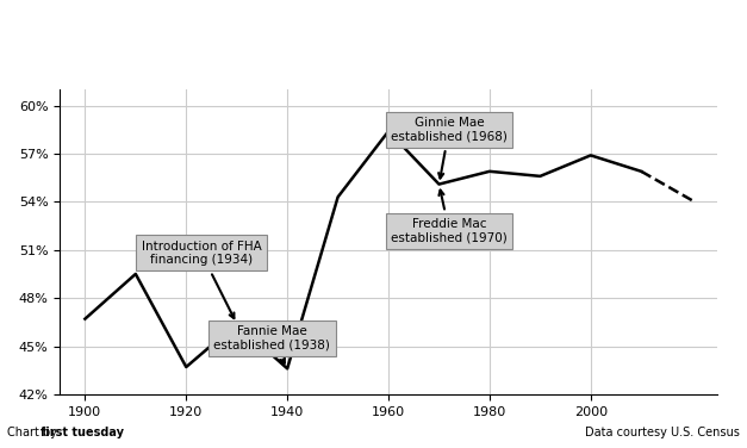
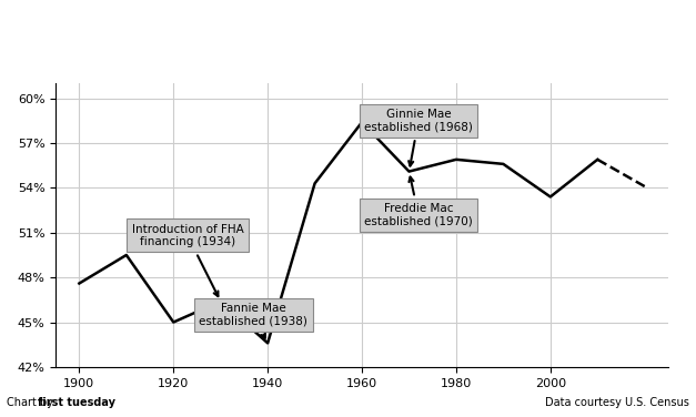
1900: 46.7% -> 47.6%
1920: 43.7% -> 45.0%
2000: 56.9% -> 53.4%
